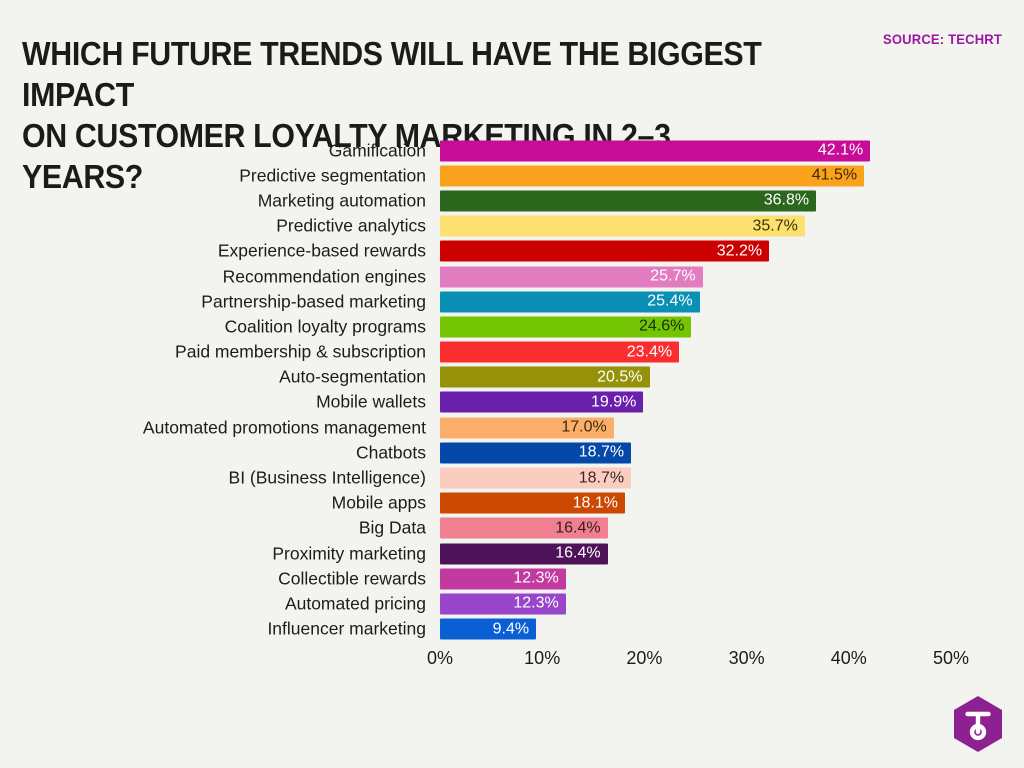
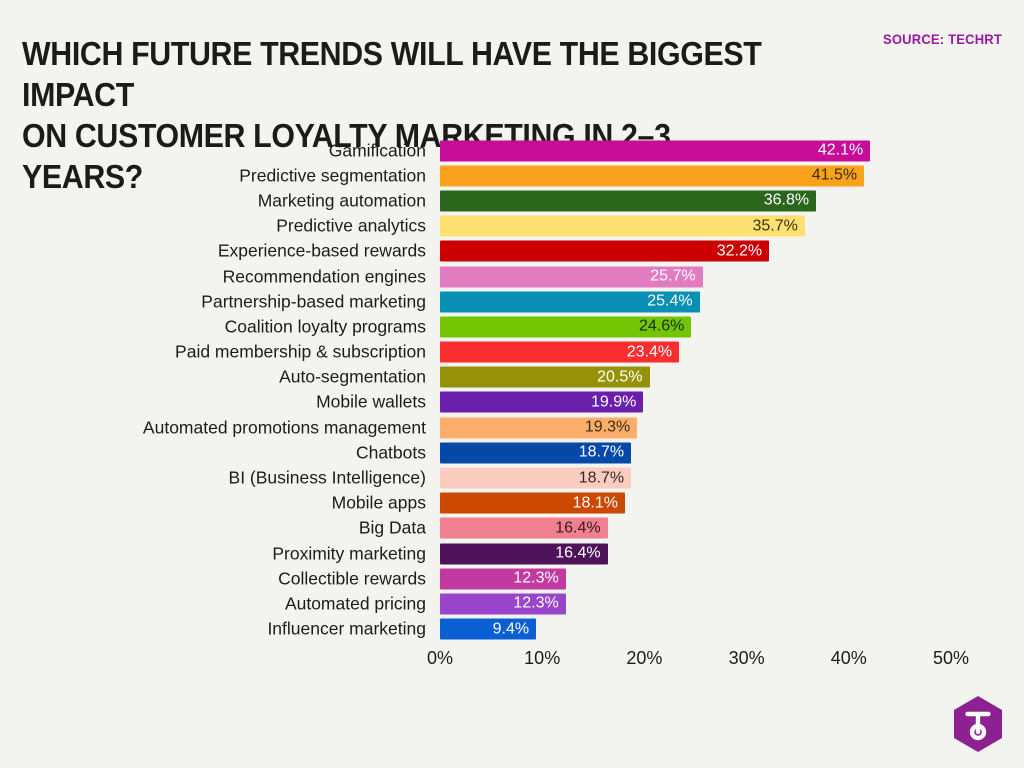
Automated promotions management: 17.0% -> 19.3%
